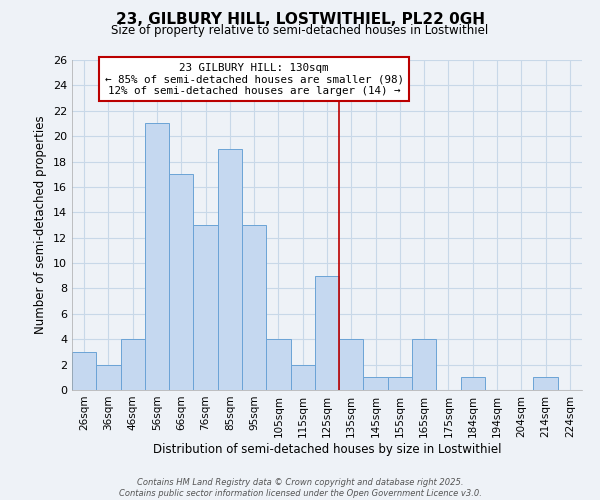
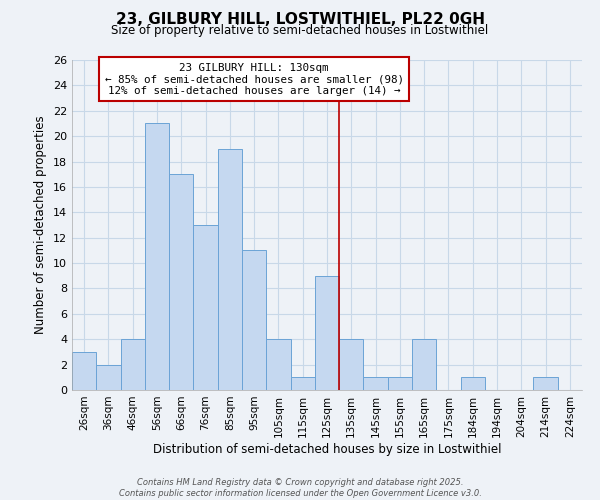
95sqm: 13 -> 11
115sqm: 2 -> 1
